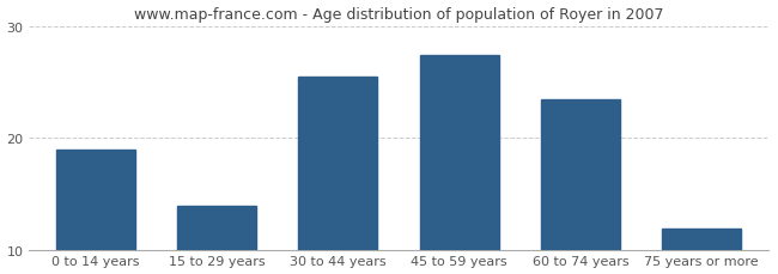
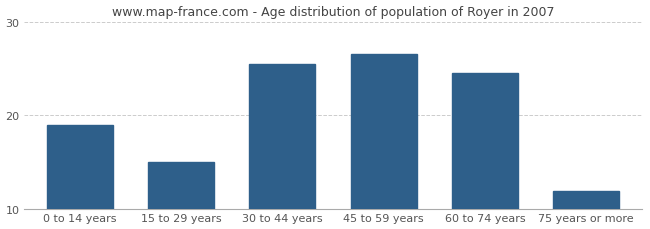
15 to 29 years: 14.0 -> 15.0
45 to 59 years: 27.4 -> 26.5
60 to 74 years: 23.4 -> 24.5
